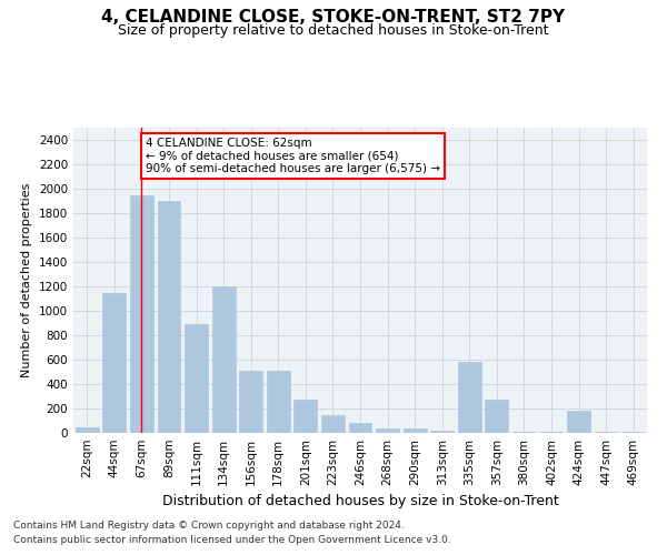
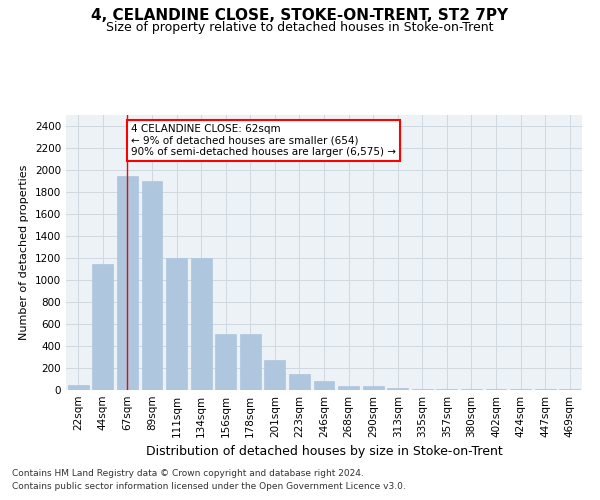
111sqm: 890 -> 1200
335sqm: 580 -> 10
357sqm: 270 -> 10
424sqm: 180 -> 0
